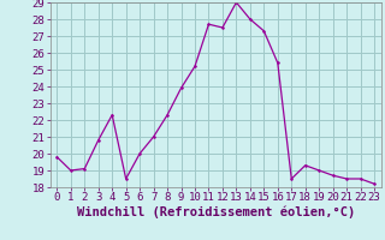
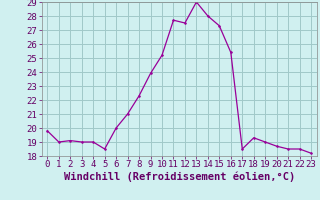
3: 20.8 -> 19.0
4: 22.3 -> 19.0
